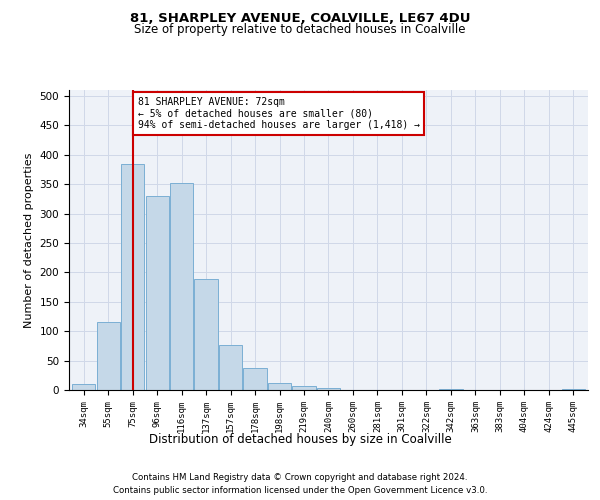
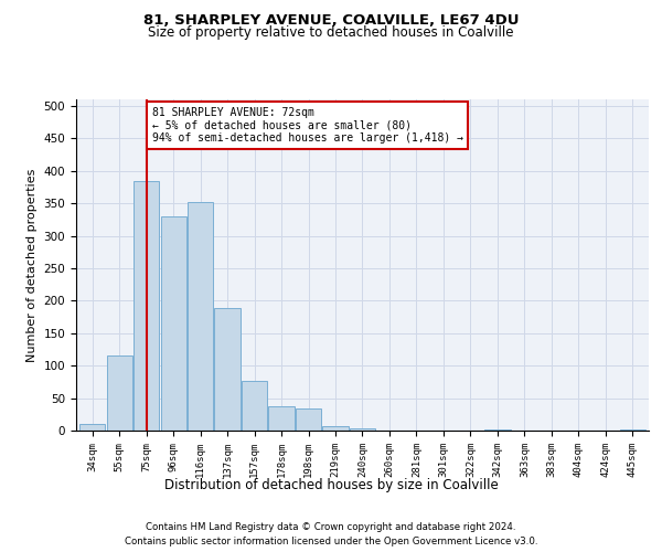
198sqm: 12 -> 34
